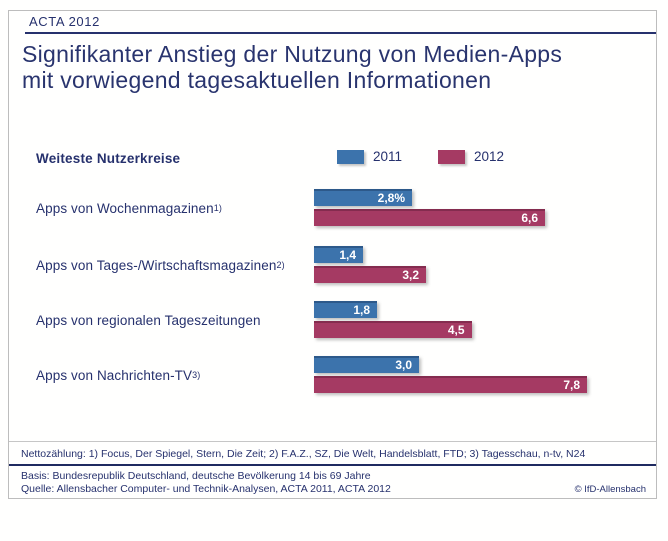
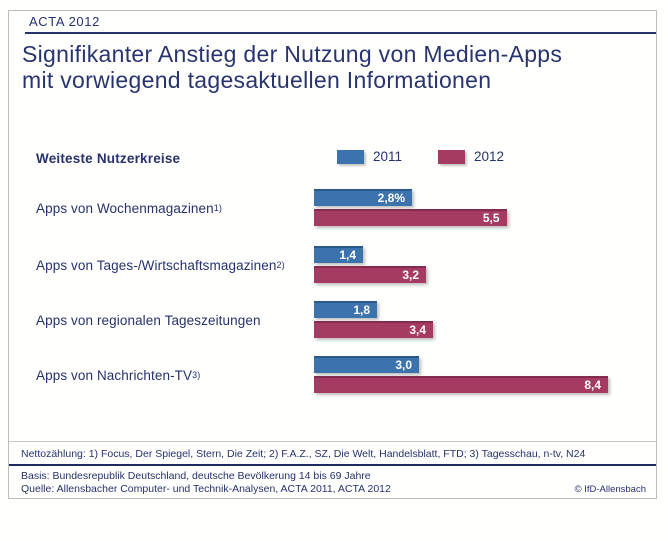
2012/Apps von Wochenmagazinen: 6,6 -> 5,5
2012/Apps von regionalen Tageszeitungen: 4,5 -> 3,4
2012/Apps von Nachrichten-TV: 7,8 -> 8,4
